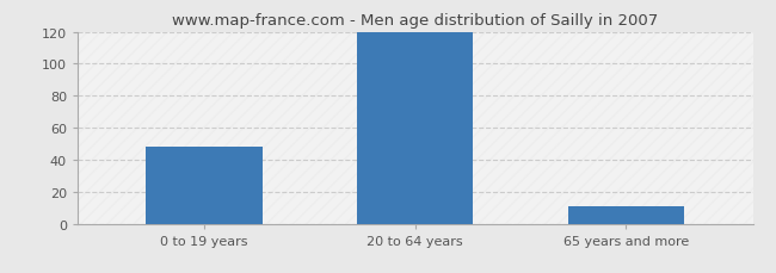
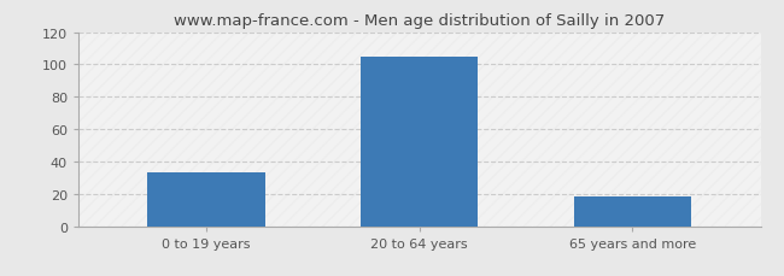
0 to 19 years: 48 -> 33
20 to 64 years: 120 -> 105
65 years and more: 11 -> 18
